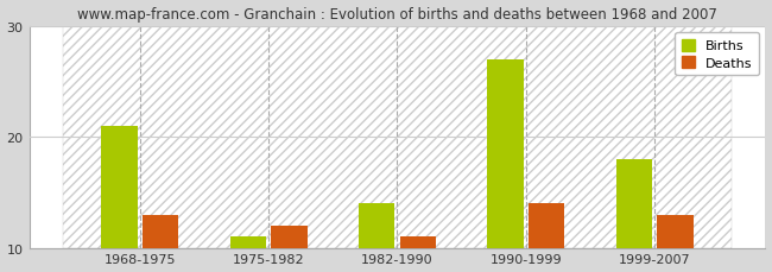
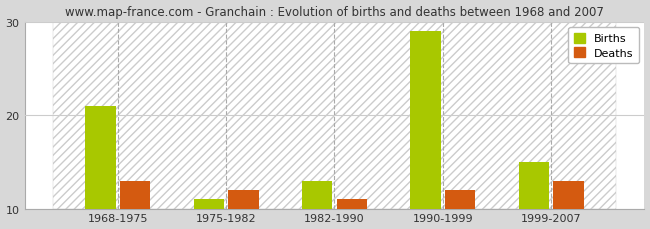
Births/1982-1990: 14 -> 13
Births/1990-1999: 27 -> 29
Deaths/1990-1999: 14 -> 12
Births/1999-2007: 18 -> 15
